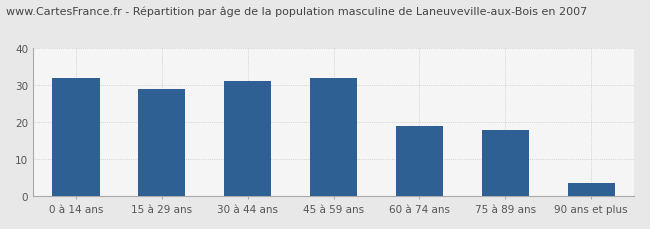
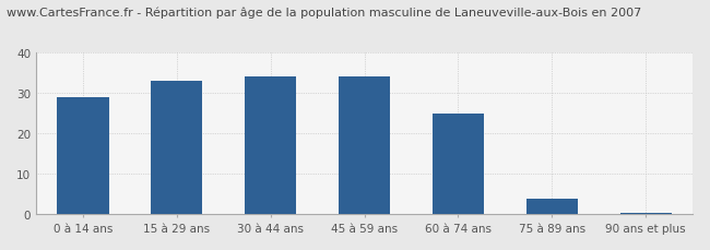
0 à 14 ans: 32.0 -> 29.0
15 à 29 ans: 29.0 -> 33.0
30 à 44 ans: 31.0 -> 34.0
45 à 59 ans: 32.0 -> 34.0
60 à 74 ans: 19.0 -> 25.0
75 à 89 ans: 18.0 -> 4.0
90 ans et plus: 3.5 -> 0.5
